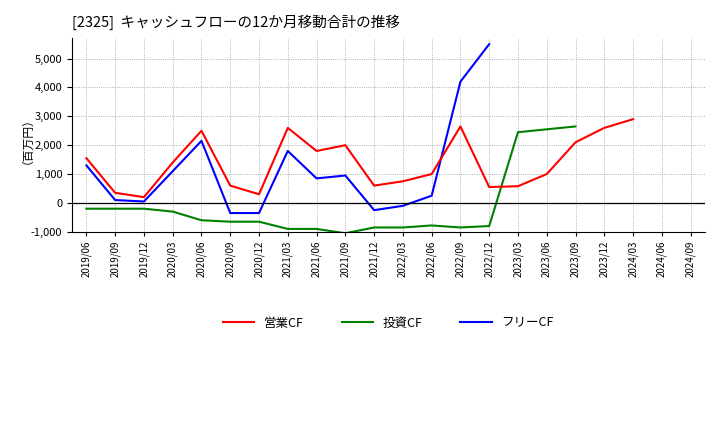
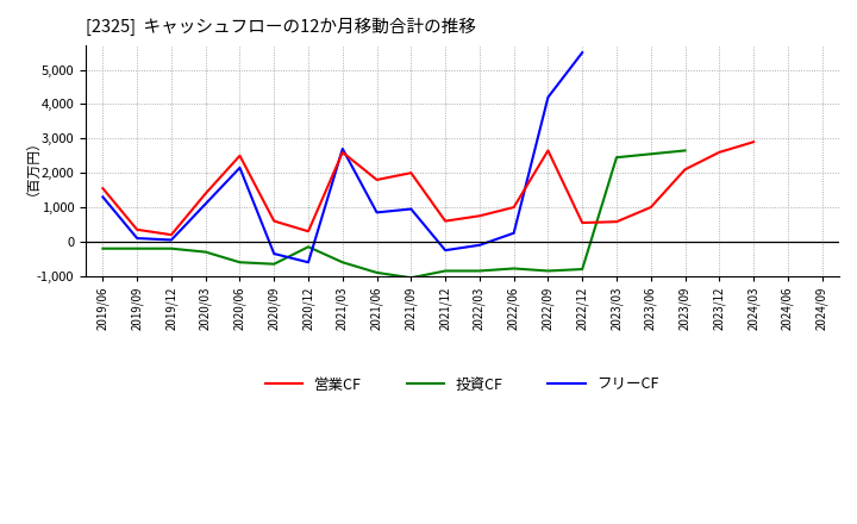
投資CF/2020/12: -650 -> -150
フリーCF/2020/12: -350 -> -600
投資CF/2021/03: -900 -> -600
フリーCF/2021/03: 1,800 -> 2,700
